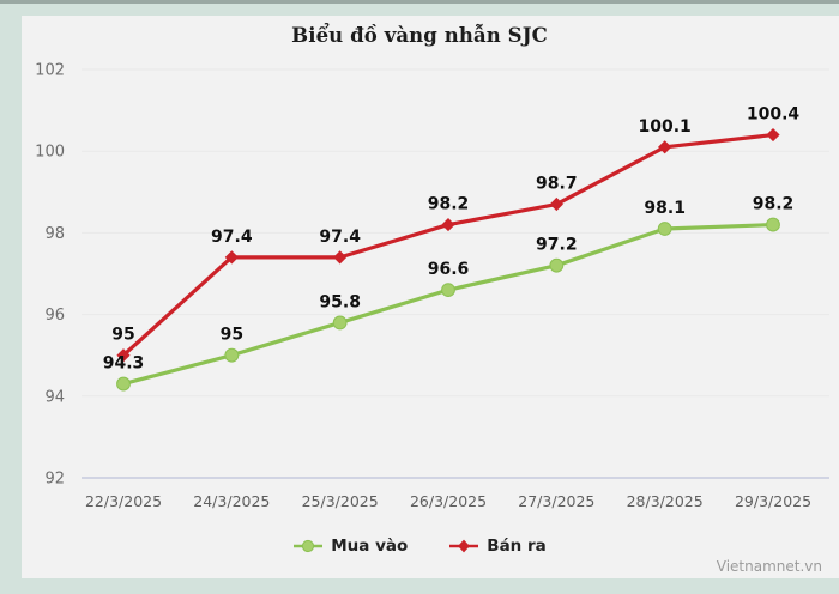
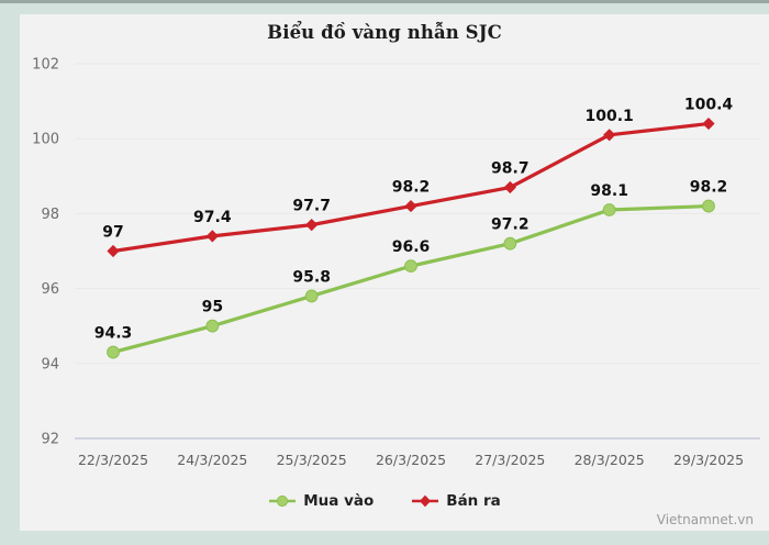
Bán ra/22/3/2025: 95 -> 97
Bán ra/25/3/2025: 97.4 -> 97.7
